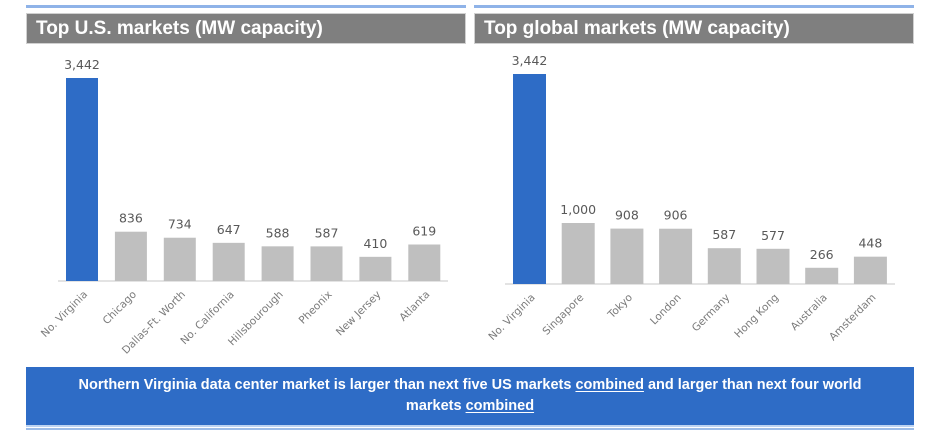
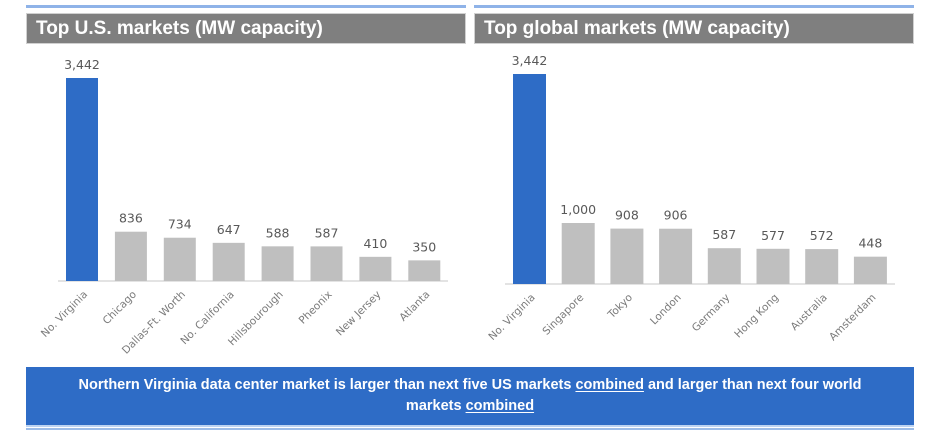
Top U.S. markets (MW capacity)/Atlanta: 619 -> 350
Top global markets (MW capacity)/Australia: 266 -> 572
